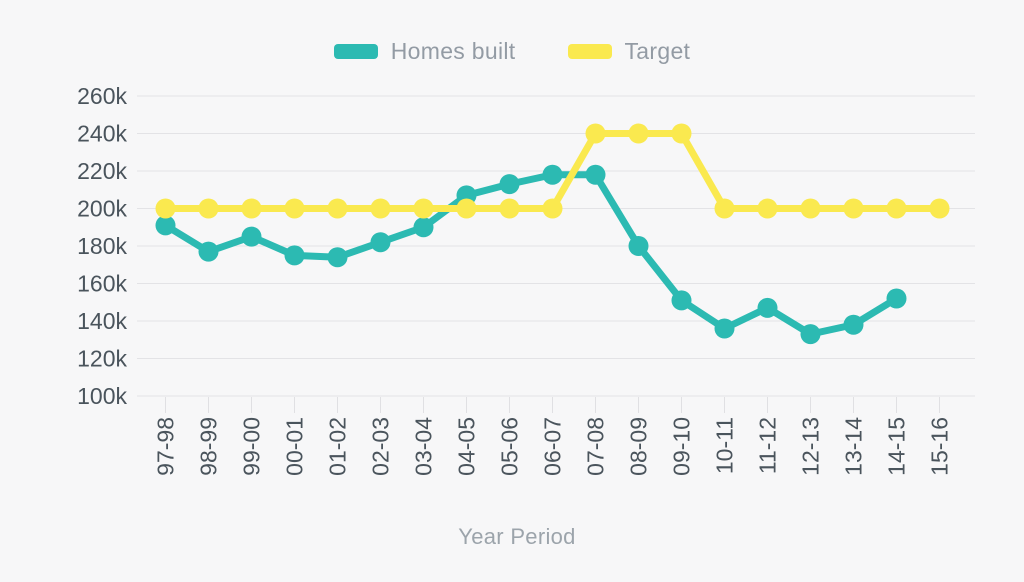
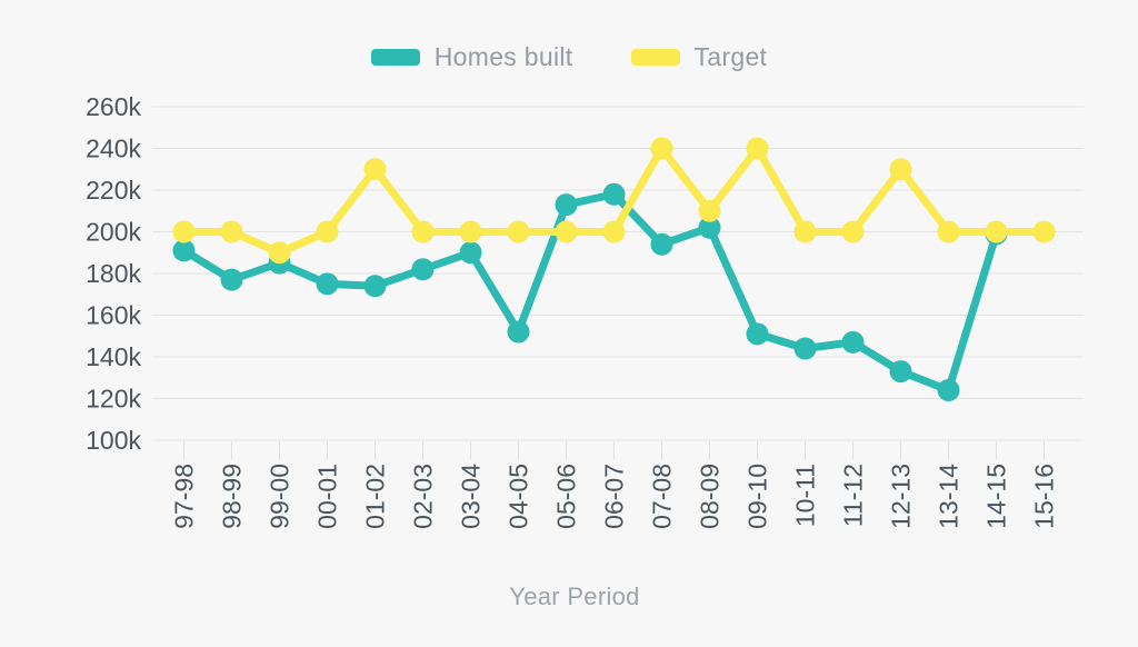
Target/99-00: 200k -> 190k
Target/01-02: 200k -> 230k
Homes built/04-05: 207k -> 152k
Homes built/07-08: 218k -> 194k
Homes built/08-09: 180k -> 202k
Target/08-09: 240k -> 210k
Homes built/10-11: 136k -> 144k
Target/12-13: 200k -> 230k
Homes built/13-14: 138k -> 124k
Homes built/14-15: 152k -> 199k
